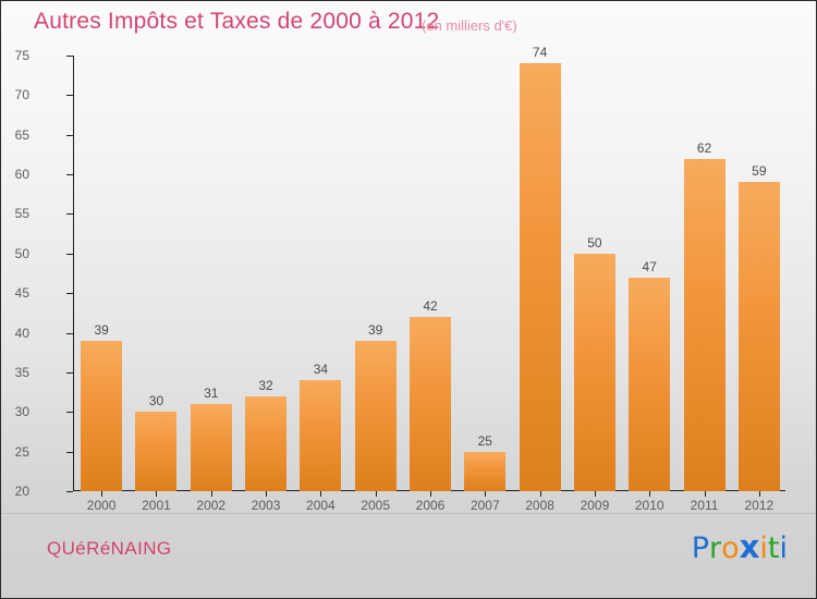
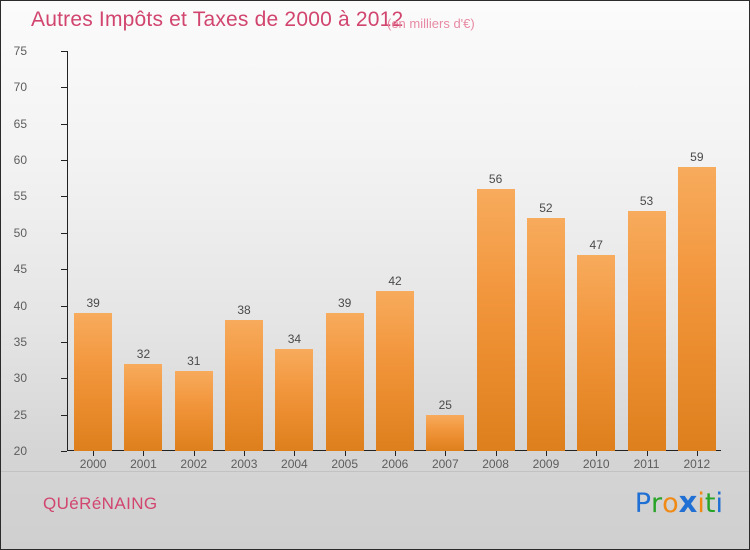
2001: 30 -> 32
2003: 32 -> 38
2008: 74 -> 56
2009: 50 -> 52
2011: 62 -> 53
